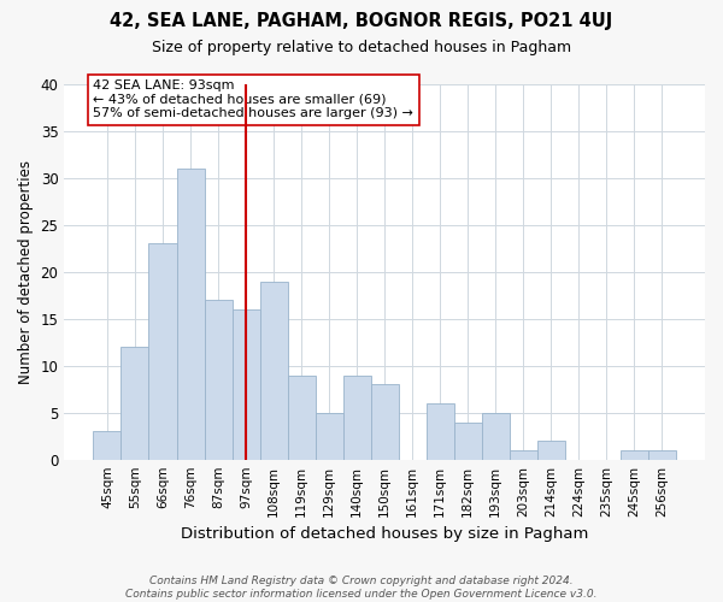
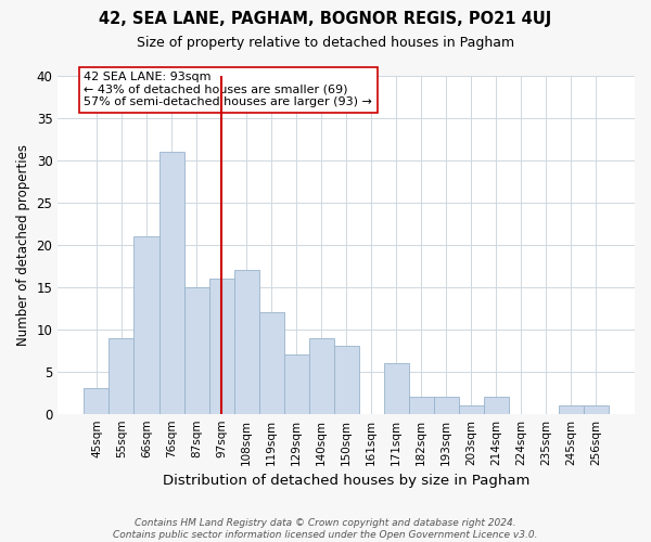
55sqm: 12 -> 9
66sqm: 23 -> 21
87sqm: 17 -> 15
108sqm: 19 -> 17
119sqm: 9 -> 12
129sqm: 5 -> 7
182sqm: 4 -> 2
193sqm: 5 -> 2
